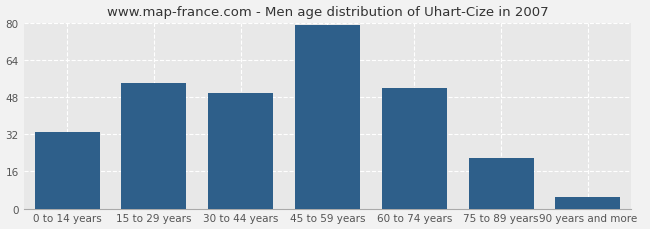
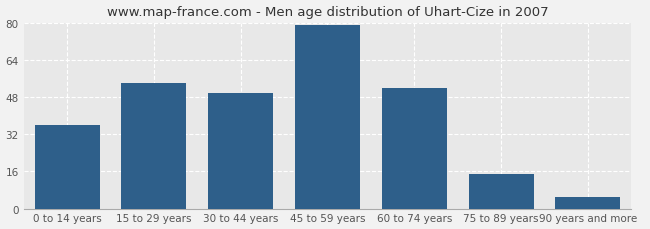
0 to 14 years: 33 -> 36
75 to 89 years: 22 -> 15
